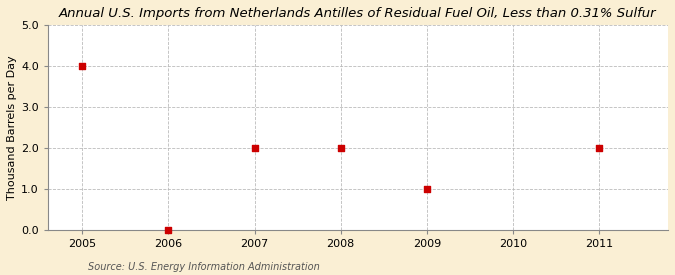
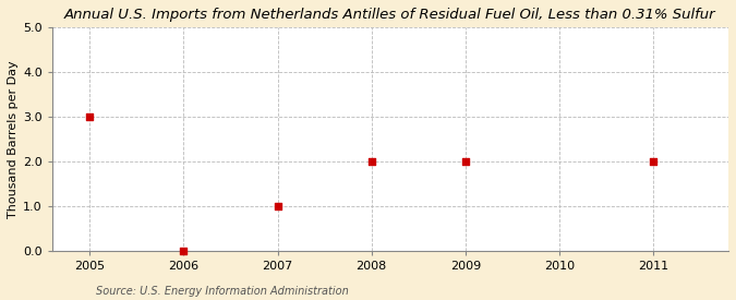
2005: 4 -> 3
2007: 2 -> 1
2009: 1 -> 2
